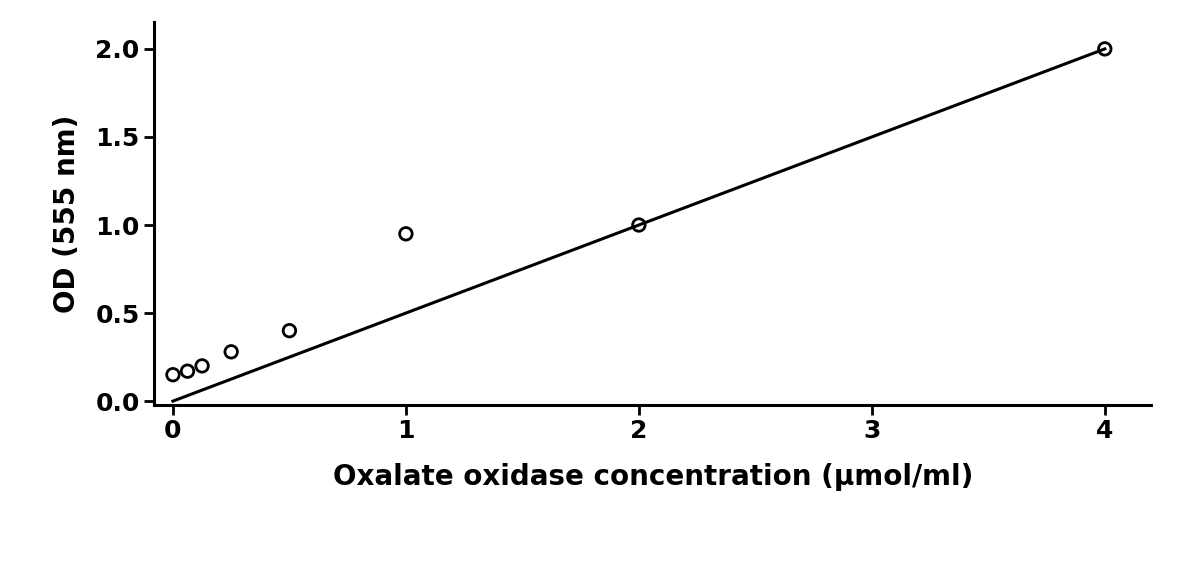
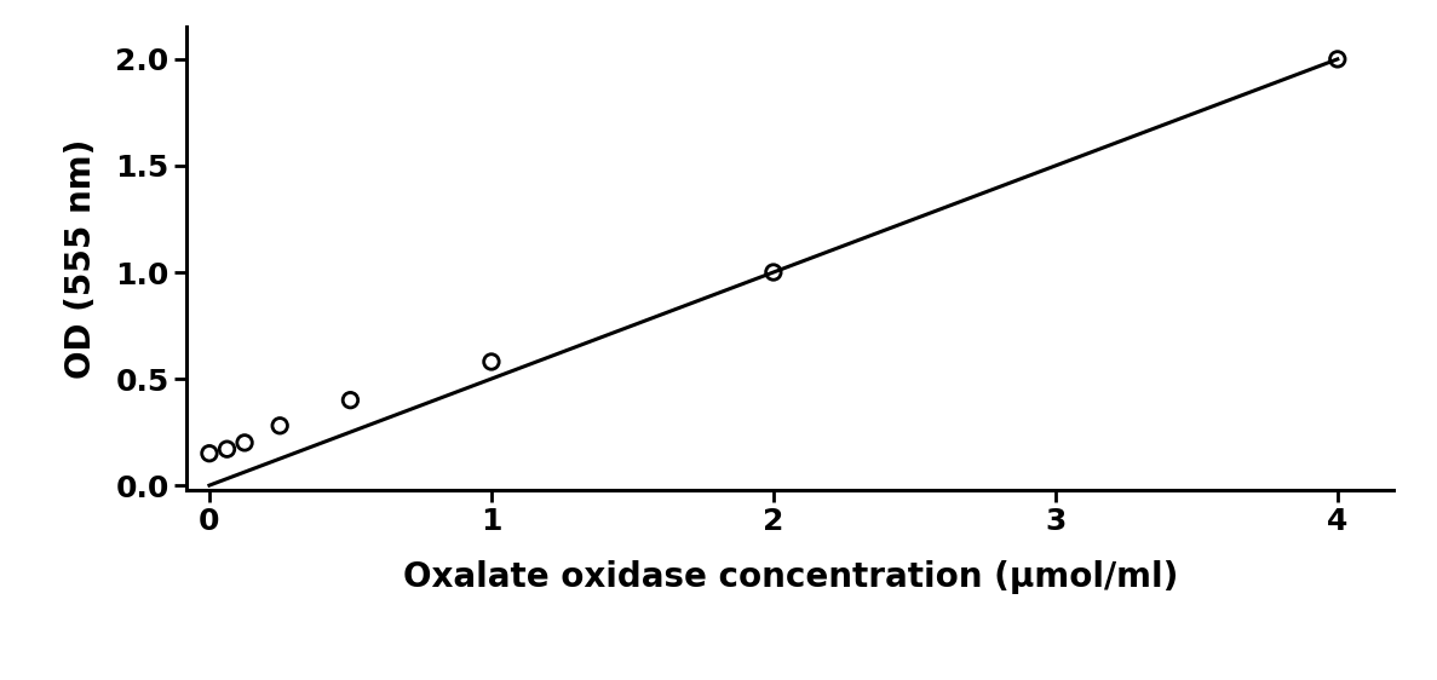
1: 0.95 -> 0.58
